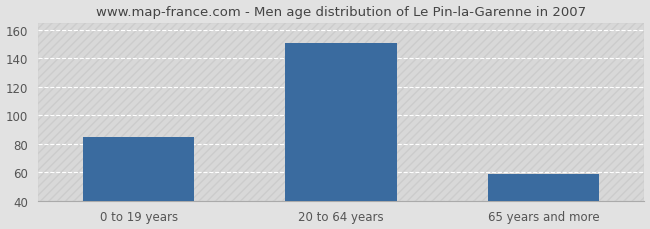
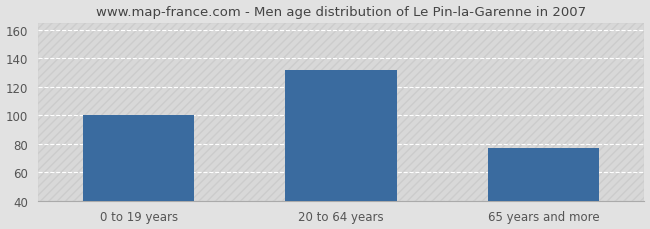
0 to 19 years: 85 -> 100
20 to 64 years: 151 -> 132
65 years and more: 59 -> 77
